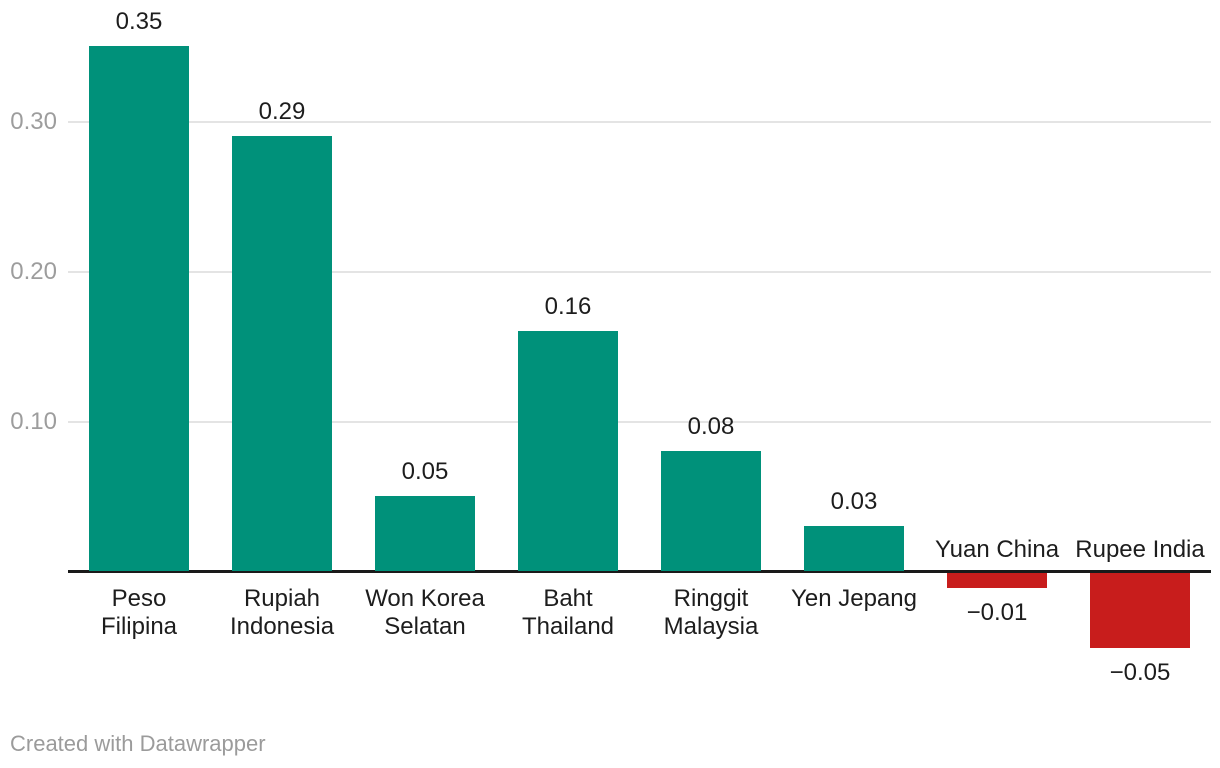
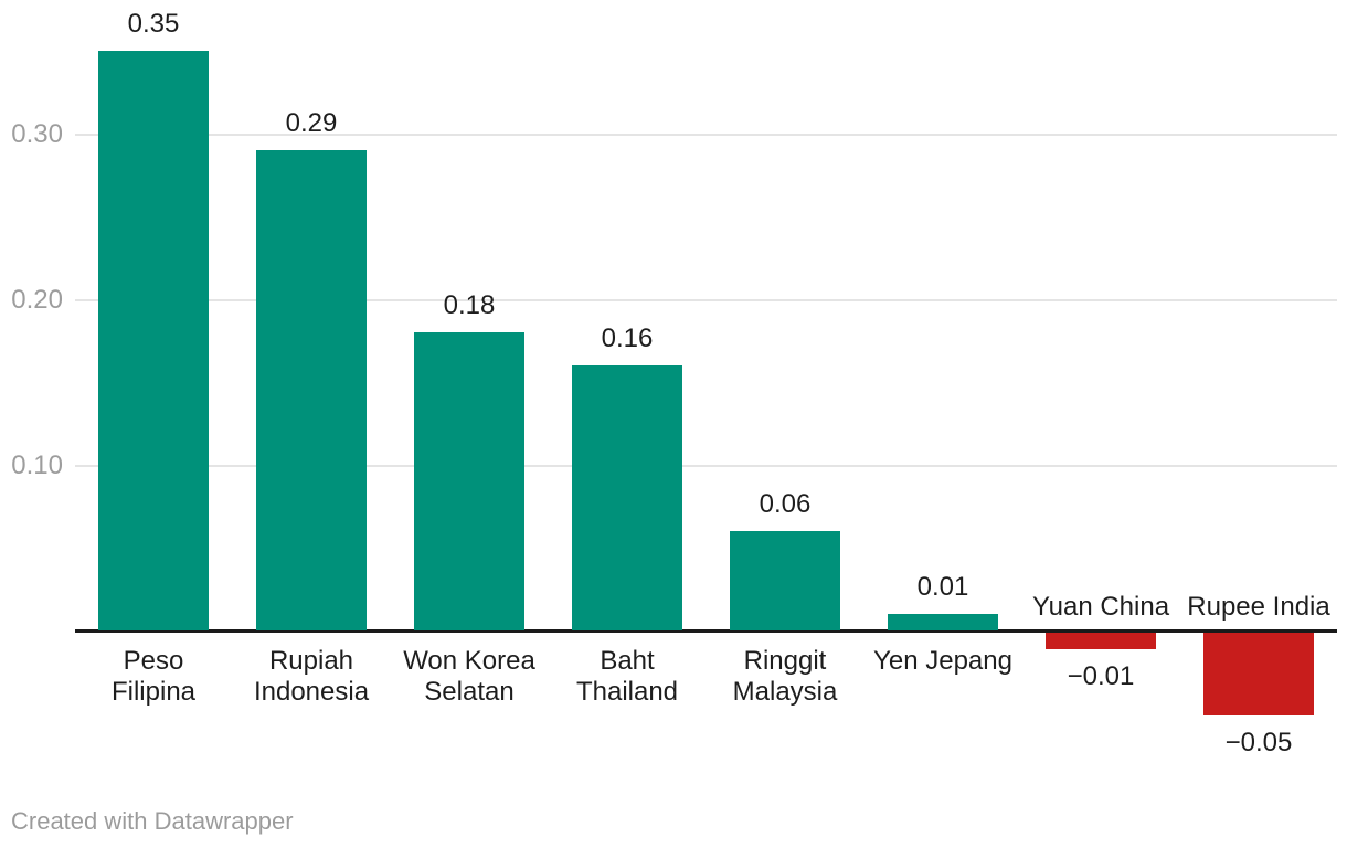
Won Korea Selatan: 0.05 -> 0.18
Ringgit Malaysia: 0.08 -> 0.06
Yen Jepang: 0.03 -> 0.01
